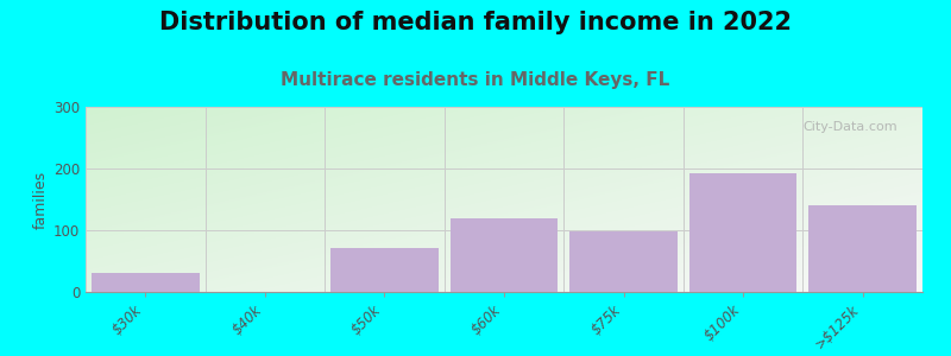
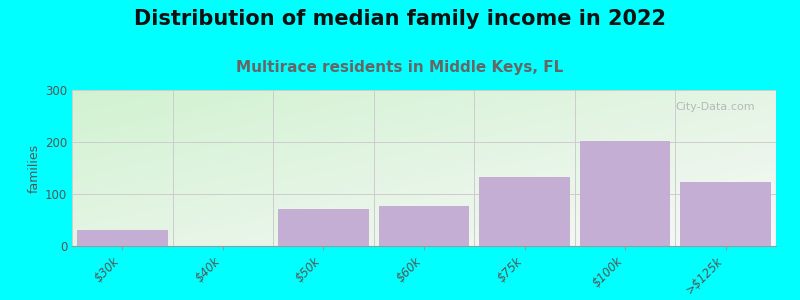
$60k: 120 -> 76
$75k: 98 -> 132
$100k: 192 -> 202
>$125k: 140 -> 124
